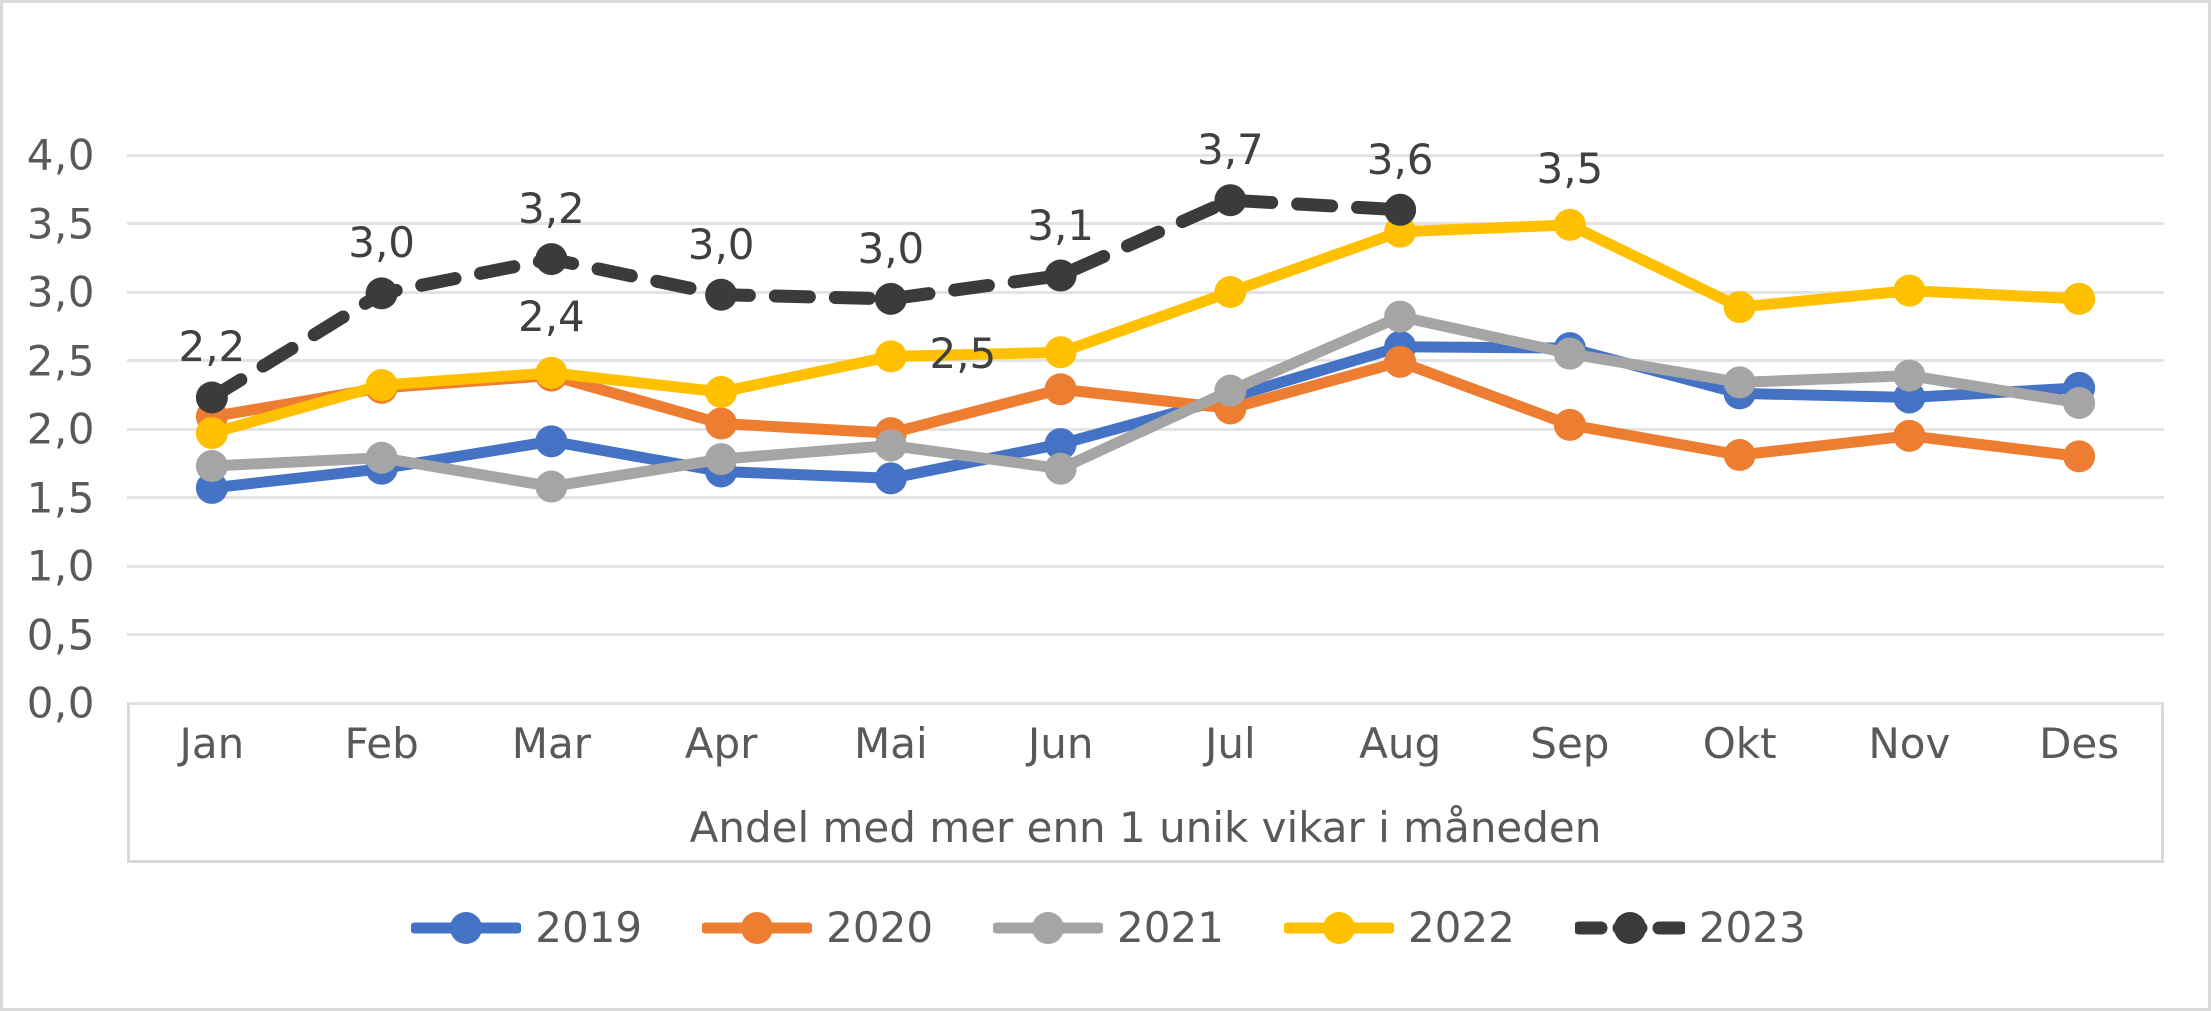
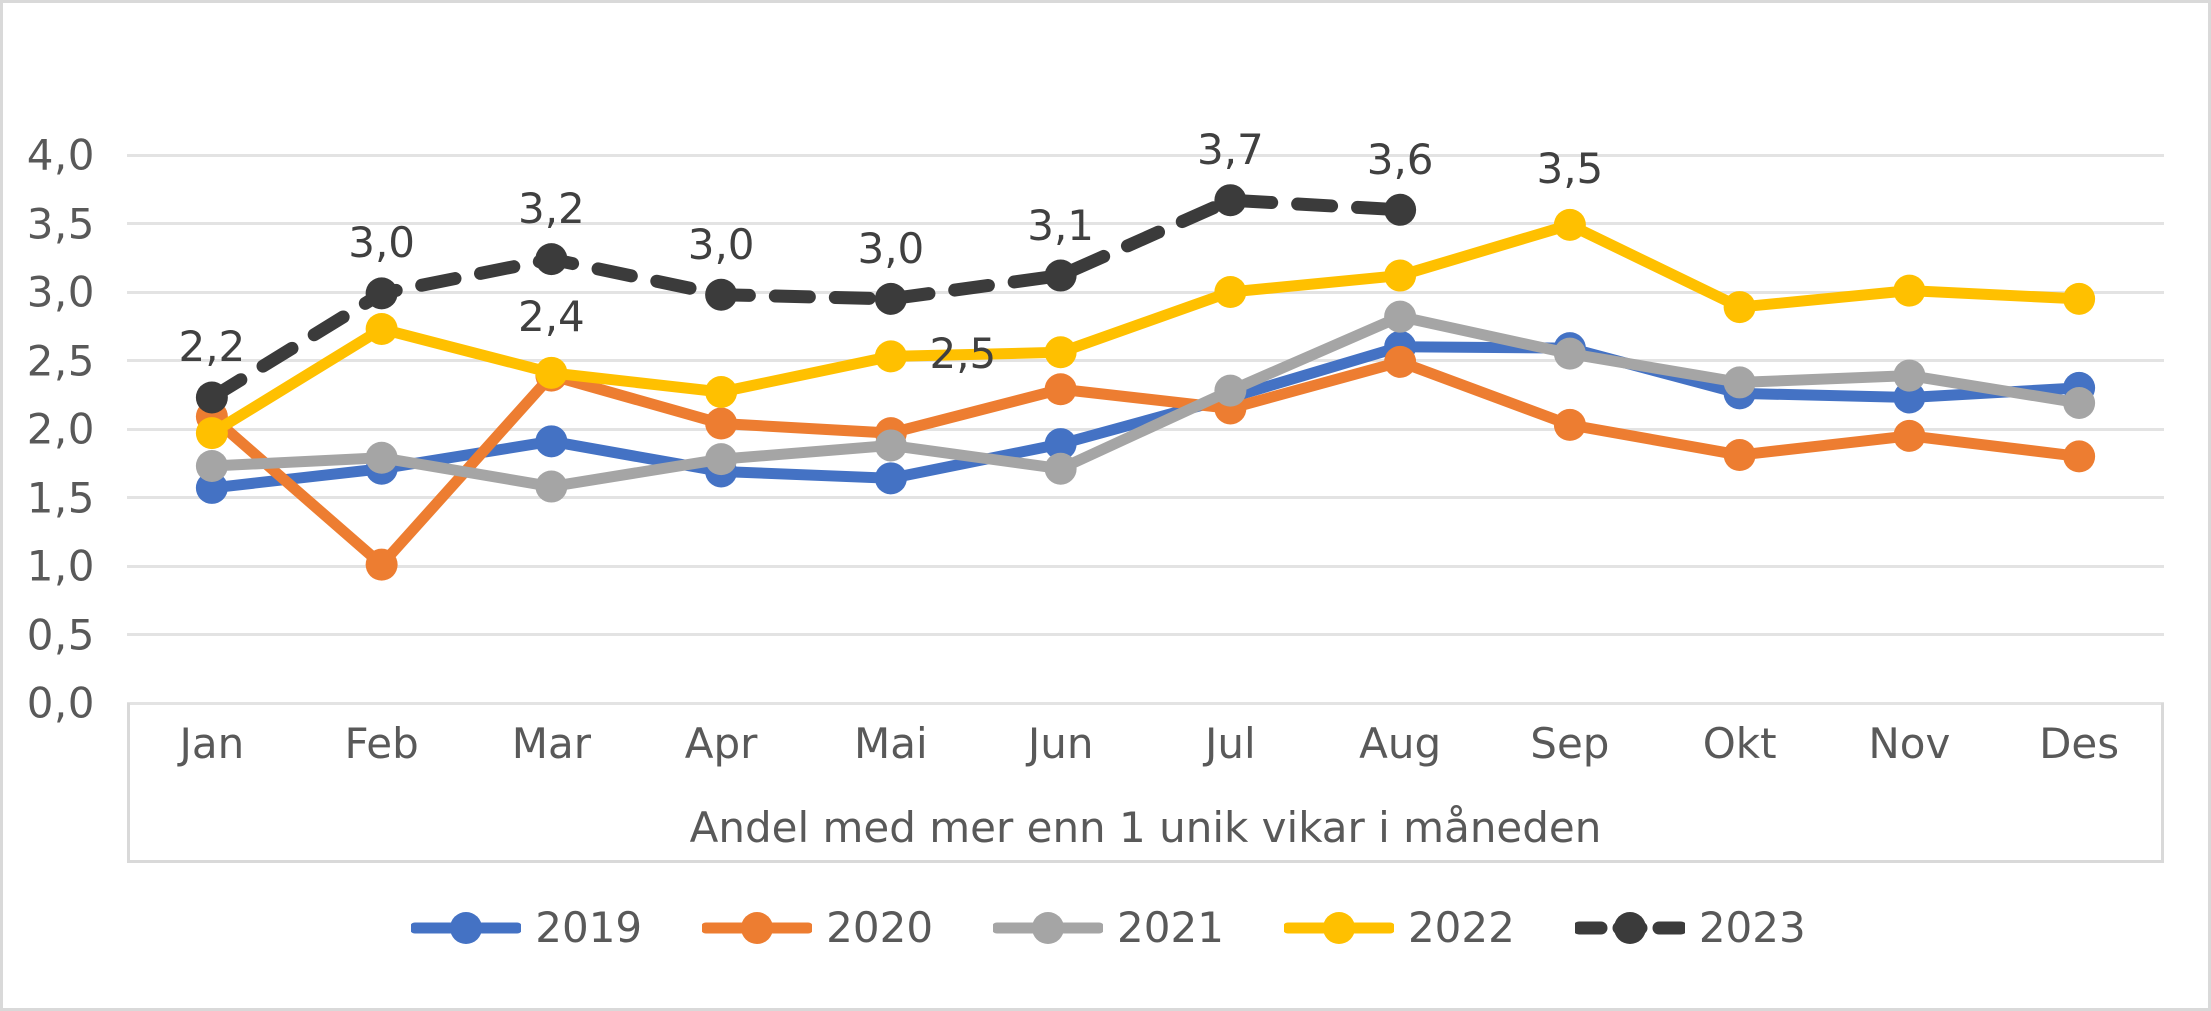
2020/Feb: 2,30 -> 1,01
2022/Feb: 2,32 -> 2,73
2022/Aug: 3,44 -> 3,12
